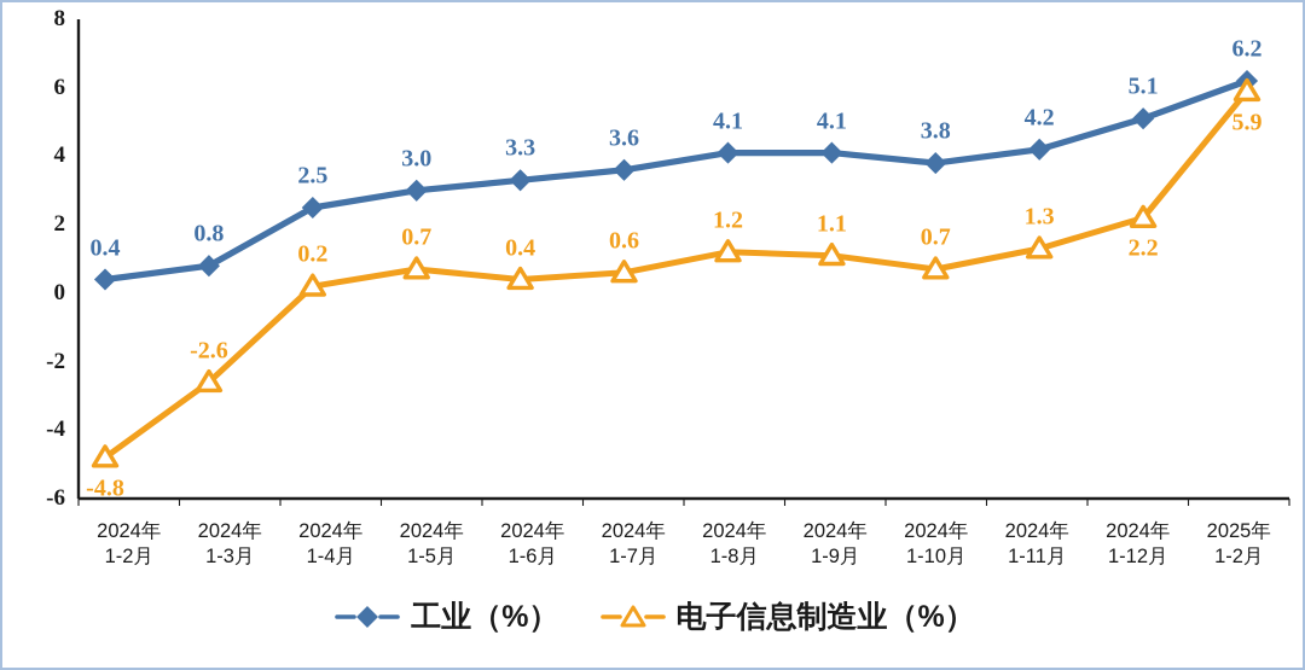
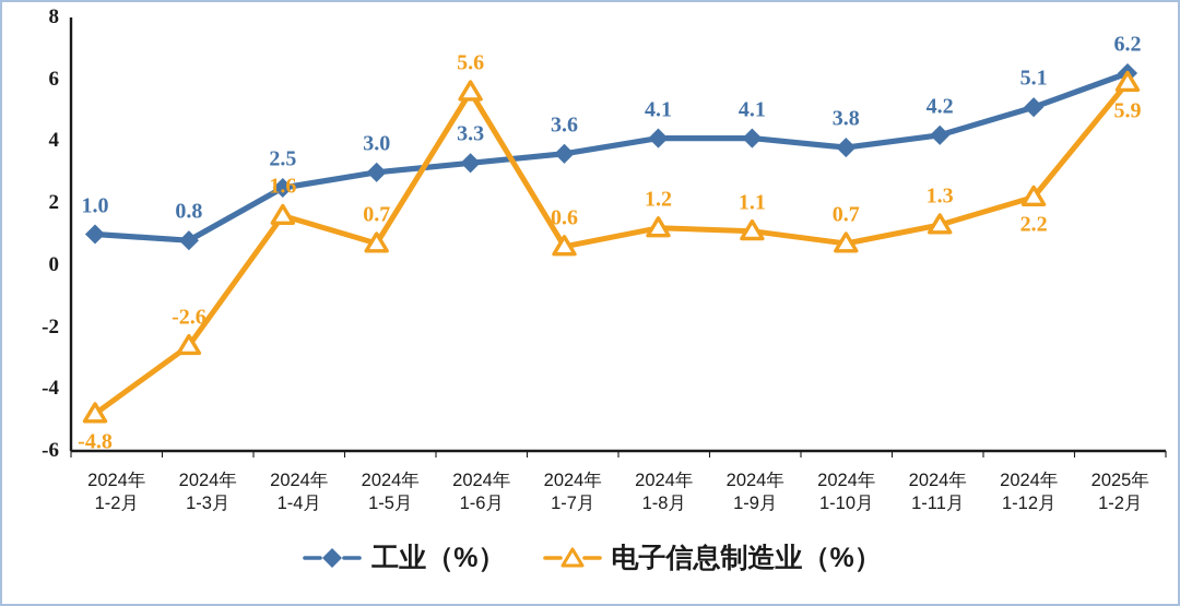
工业（%）/2024年 1-2月: 0.4 -> 1.0
电子信息制造业（%）/2024年 1-4月: 0.2 -> 1.6
电子信息制造业（%）/2024年 1-6月: 0.4 -> 5.6
